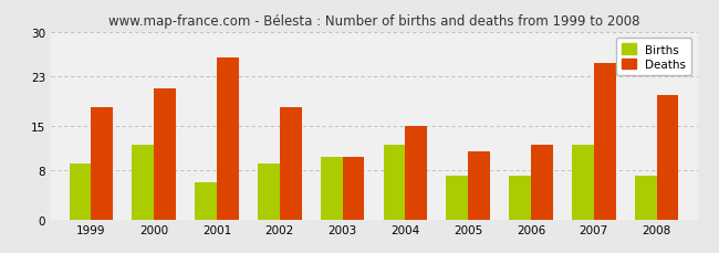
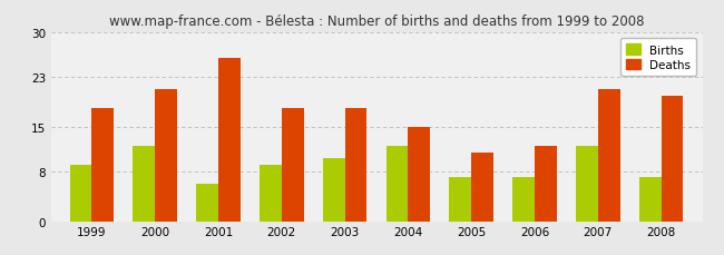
Deaths/2003: 10 -> 18
Deaths/2007: 25 -> 21
